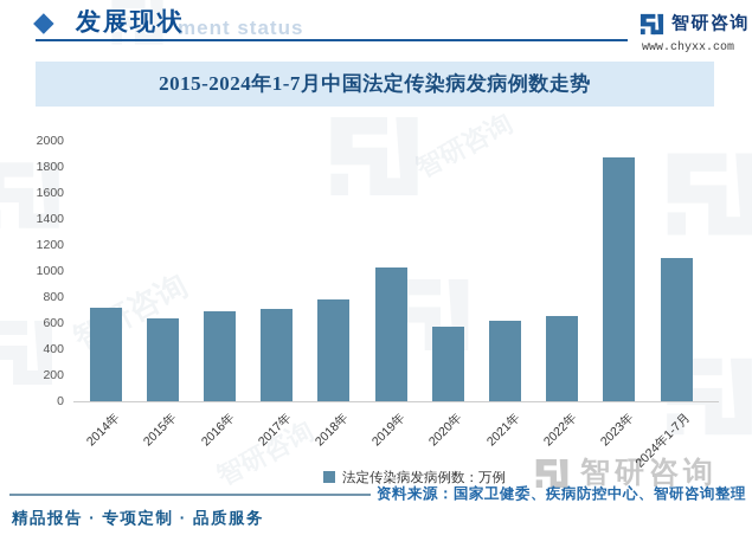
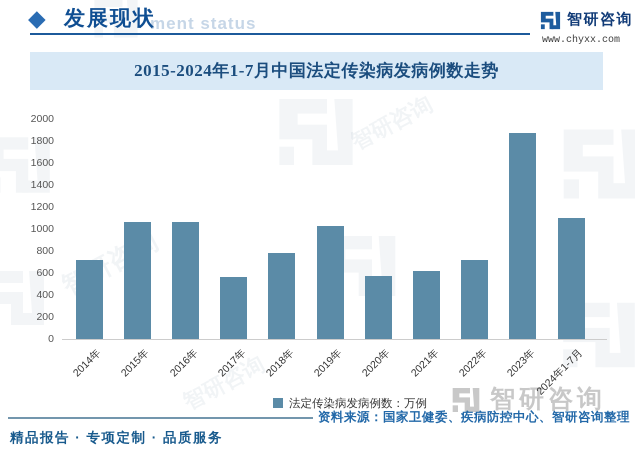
2015年: 640 -> 1060
2016年: 700 -> 1060
2017年: 700 -> 560
2022年: 660 -> 720
